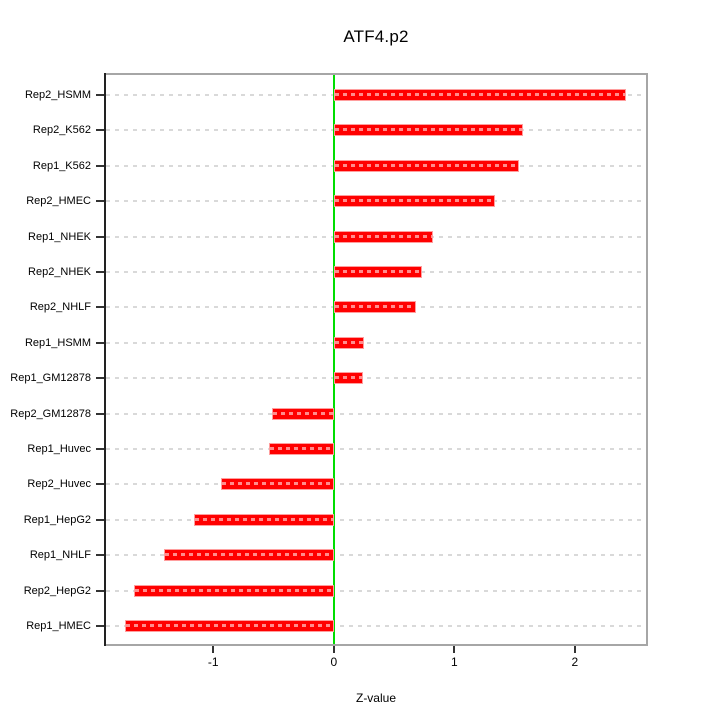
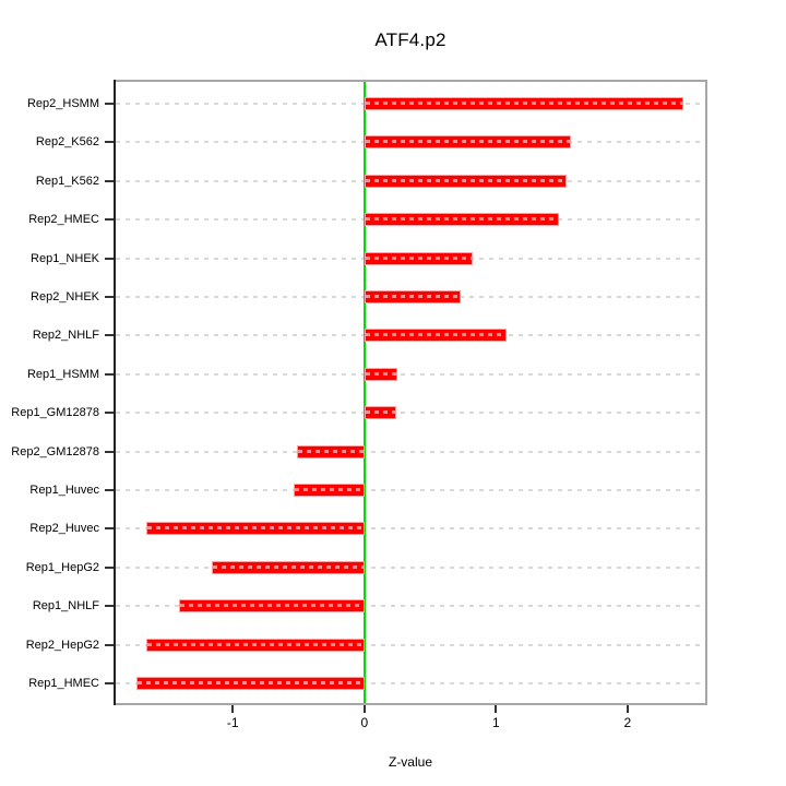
Rep2_HMEC: 1.34 -> 1.48
Rep2_NHLF: 0.68 -> 1.08
Rep2_Huvec: -0.94 -> -1.66
